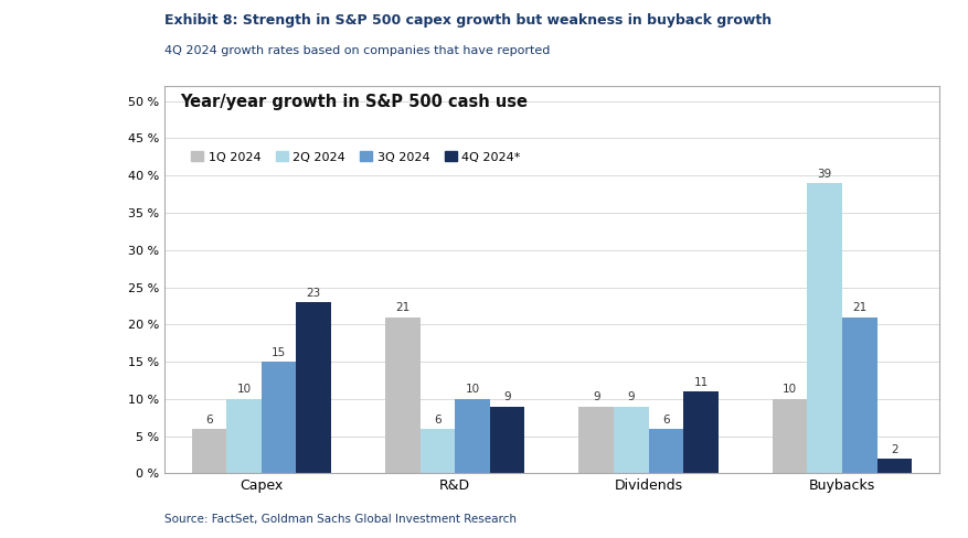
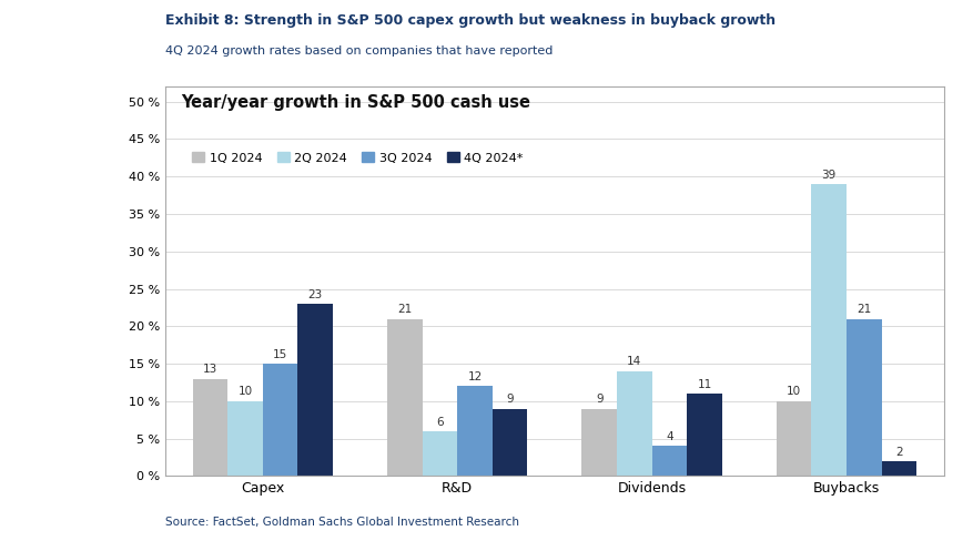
1Q 2024/Capex: 6 -> 13
3Q 2024/R&D: 10 -> 12
2Q 2024/Dividends: 9 -> 14
3Q 2024/Dividends: 6 -> 4
